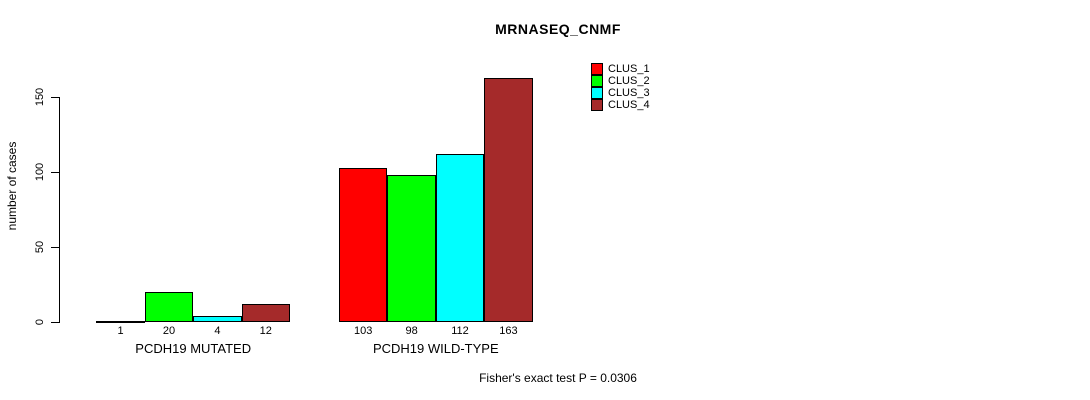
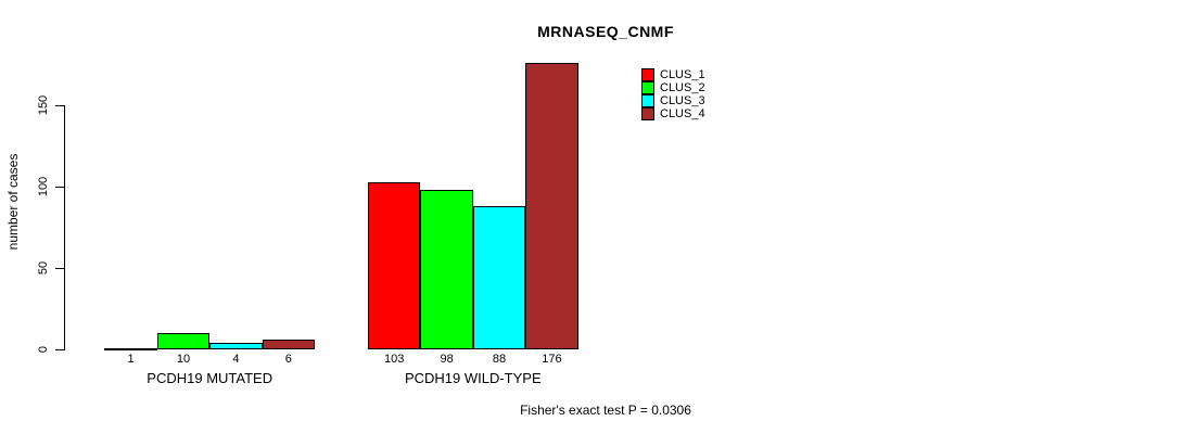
CLUS_2/PCDH19 MUTATED: 20 -> 10
CLUS_4/PCDH19 MUTATED: 12 -> 6
CLUS_3/PCDH19 WILD-TYPE: 112 -> 88
CLUS_4/PCDH19 WILD-TYPE: 163 -> 176
